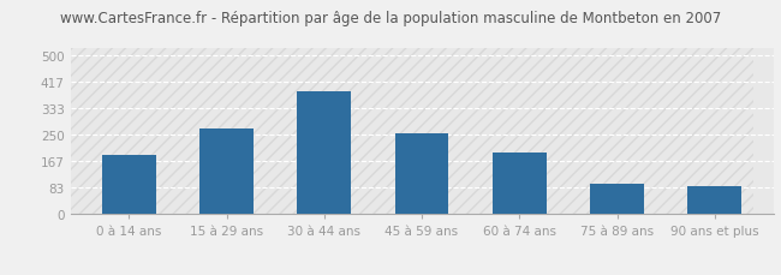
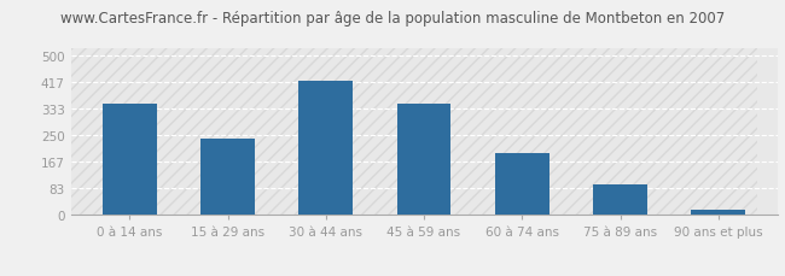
0 à 14 ans: 185 -> 347
15 à 29 ans: 270 -> 238
30 à 44 ans: 385 -> 420
45 à 59 ans: 255 -> 347
90 ans et plus: 90 -> 18
